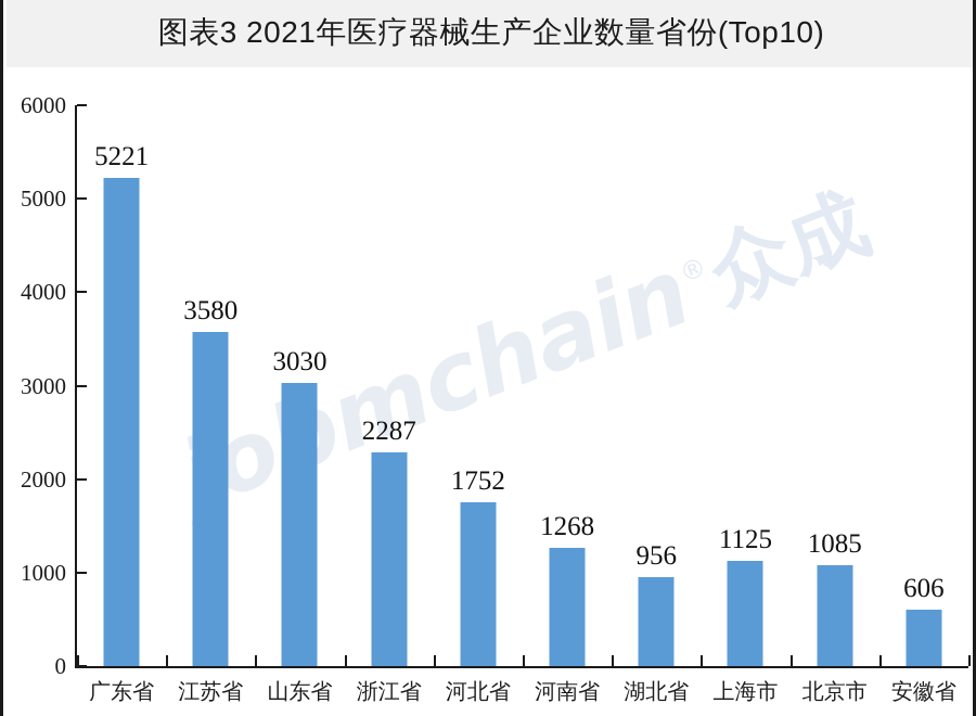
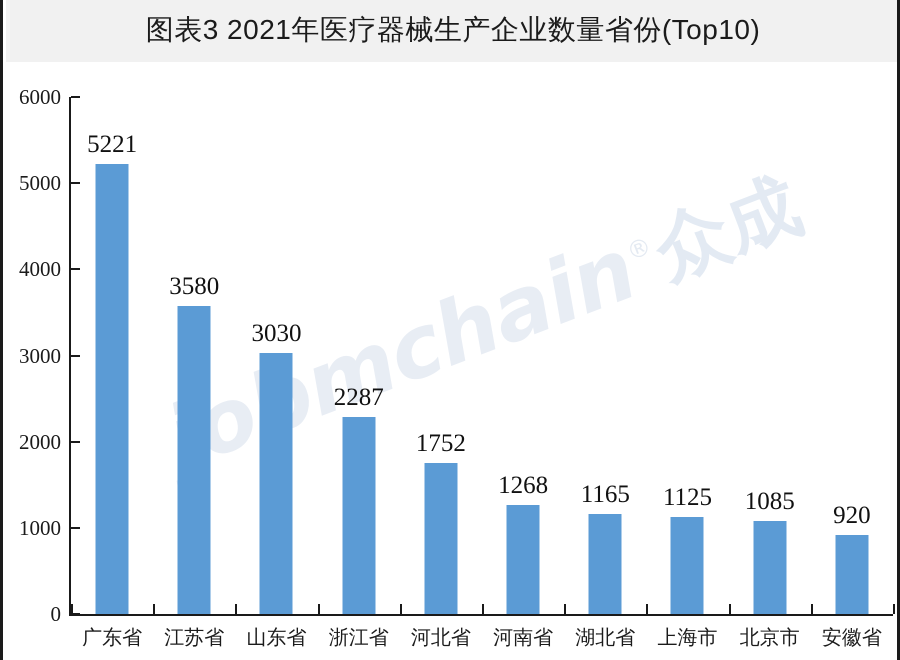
湖北省: 956 -> 1165
安徽省: 606 -> 920
